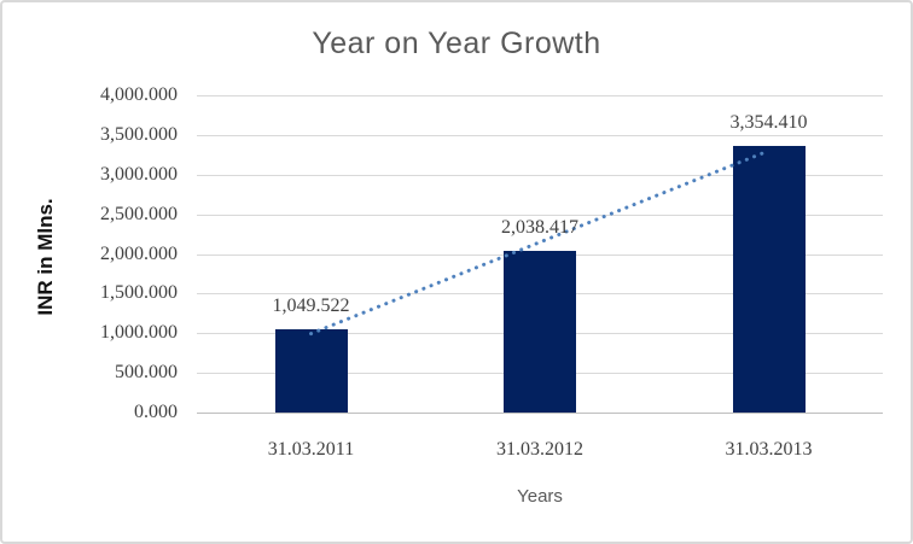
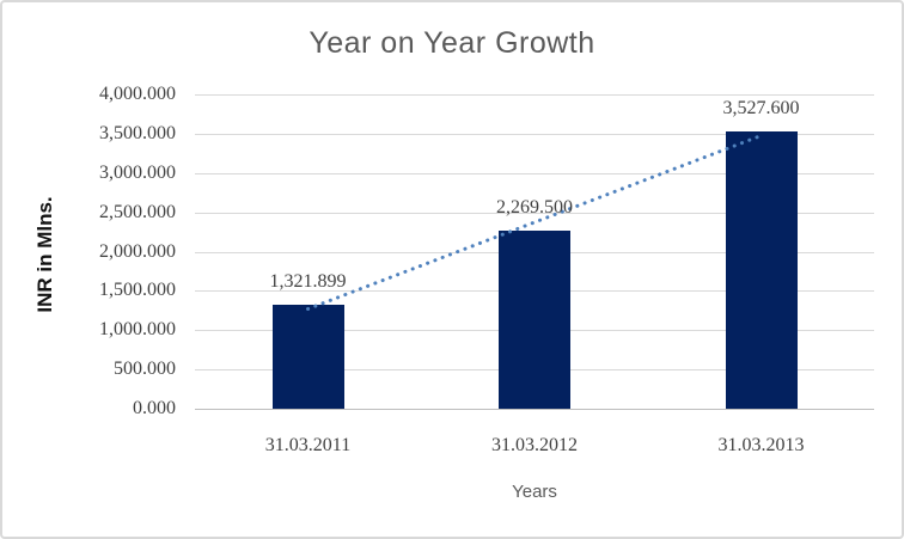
31.03.2011: 1,049.522 -> 1,321.899
31.03.2012: 2,038.417 -> 2,269.500
31.03.2013: 3,354.410 -> 3,527.600
